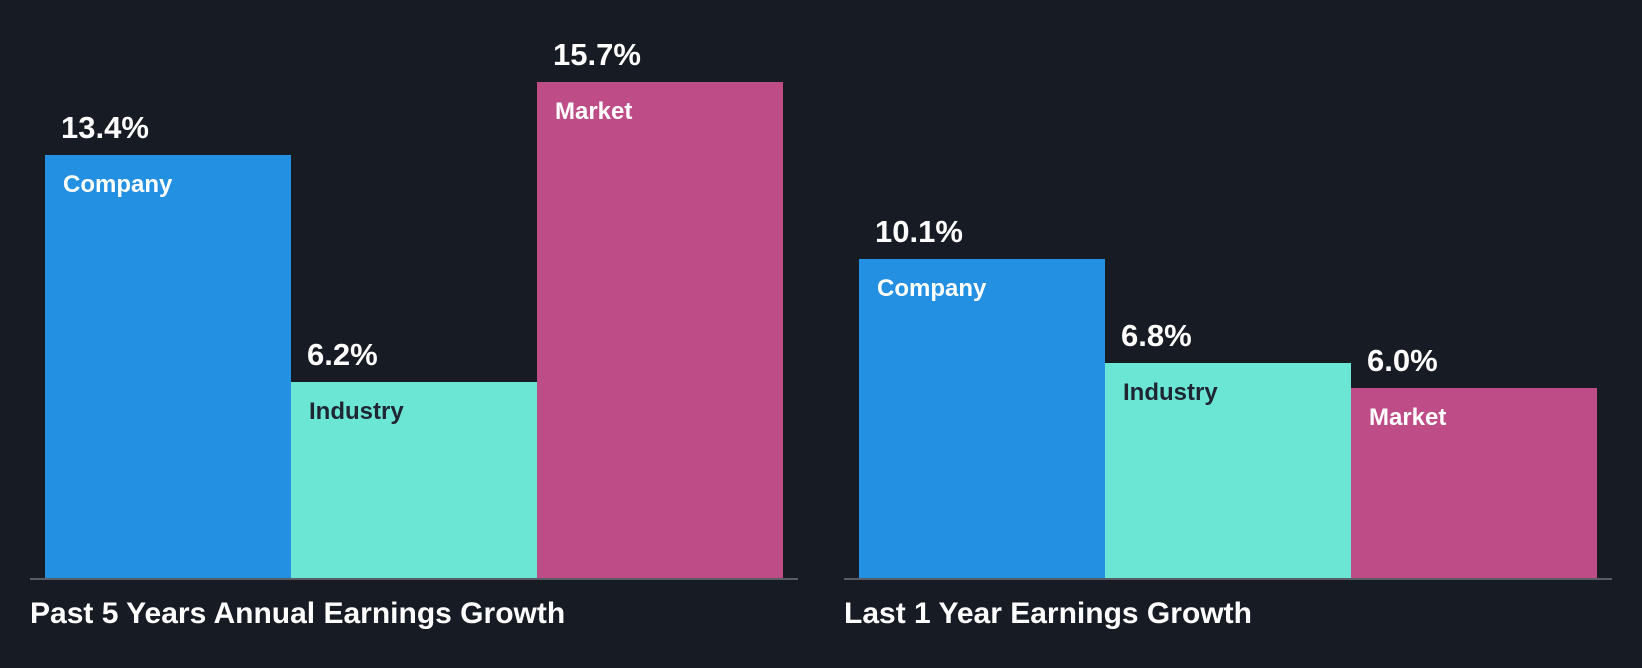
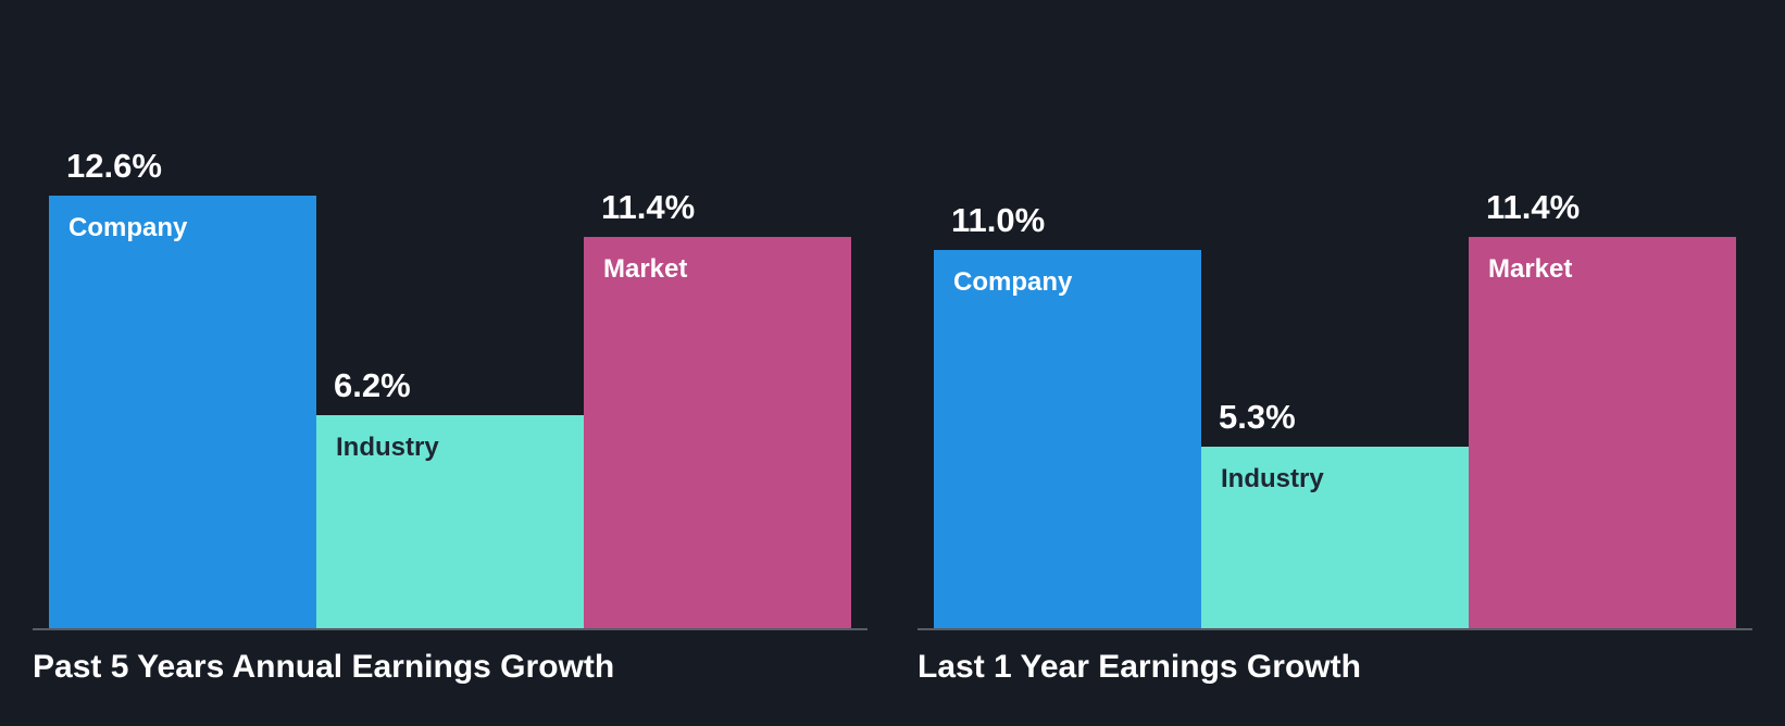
Past 5 Years Annual Earnings Growth/Company: 13.4% -> 12.6%
Past 5 Years Annual Earnings Growth/Market: 15.7% -> 11.4%
Last 1 Year Earnings Growth/Company: 10.1% -> 11.0%
Last 1 Year Earnings Growth/Industry: 6.8% -> 5.3%
Last 1 Year Earnings Growth/Market: 6.0% -> 11.4%
